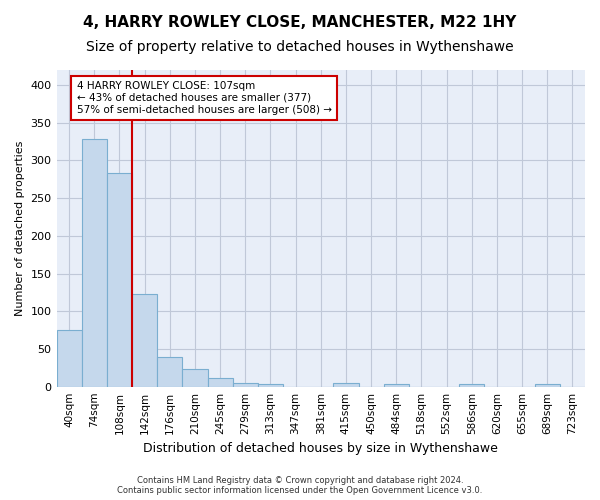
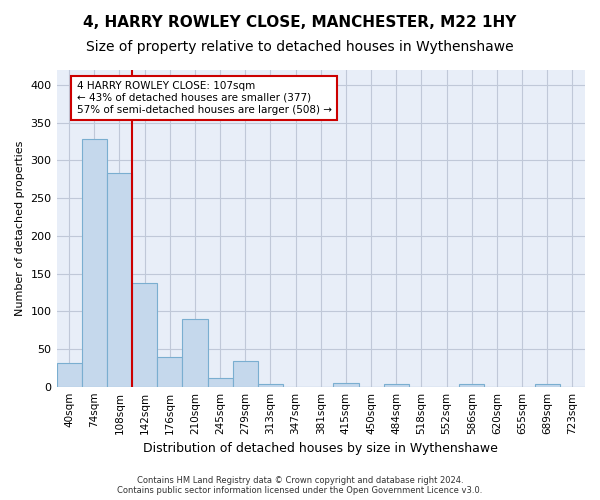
40sqm: 75 -> 32
142sqm: 123 -> 138
210sqm: 24 -> 90
279sqm: 5 -> 34
